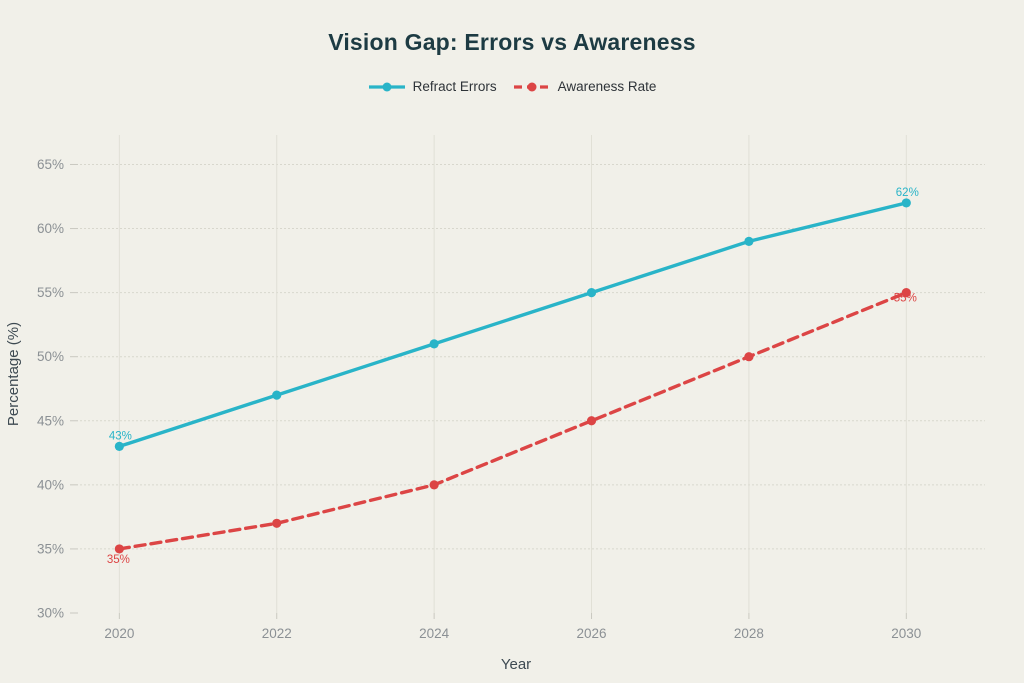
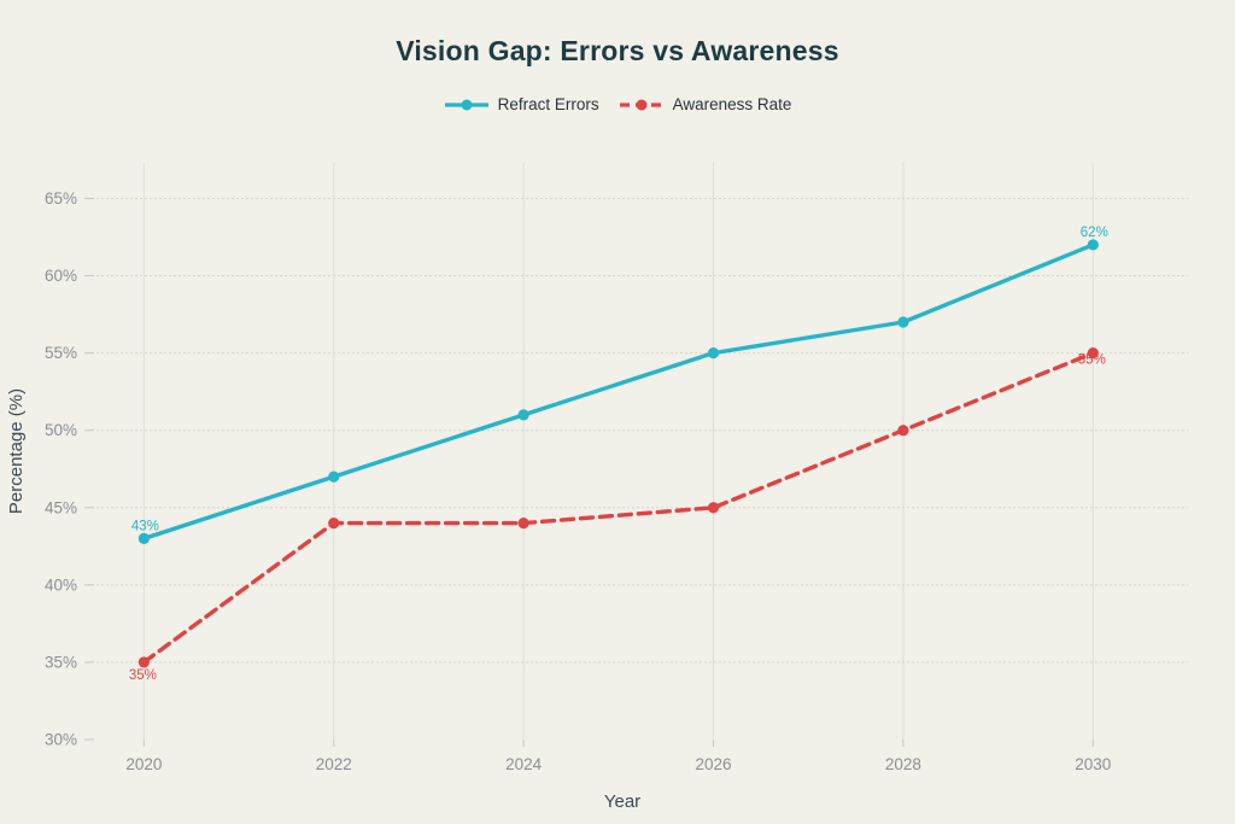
Awareness Rate/2022: 37% -> 44%
Awareness Rate/2024: 40% -> 44%
Refract Errors/2028: 59% -> 57%
